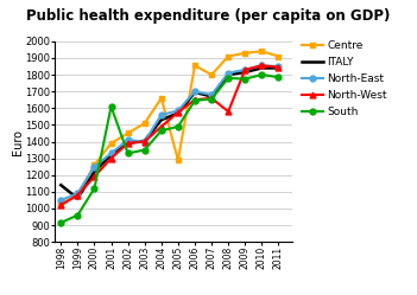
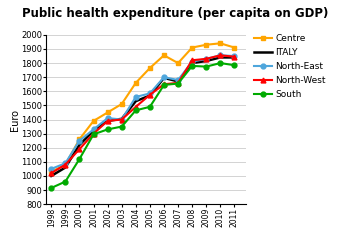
ITALY/1998: 1140 -> 1000
South/2001: 1610 -> 1300
Centre/2005: 1290 -> 1760
North-West/2008: 1580 -> 1820
